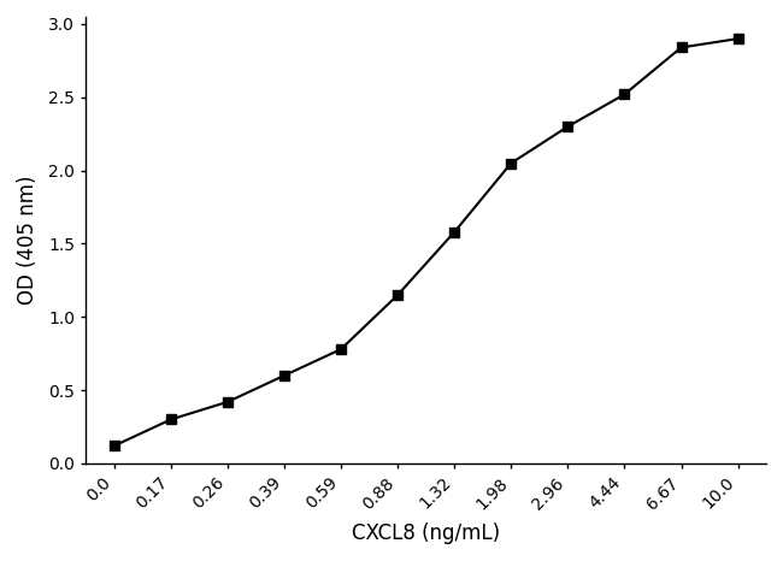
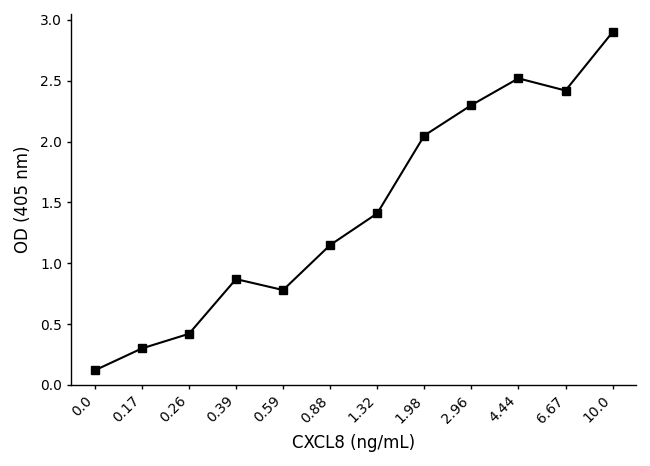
0.39: 0.60 -> 0.87
1.32: 1.58 -> 1.41
6.67: 2.84 -> 2.42
